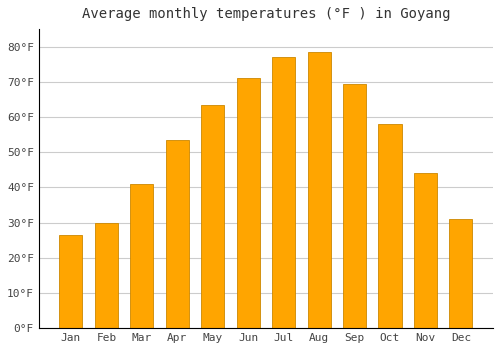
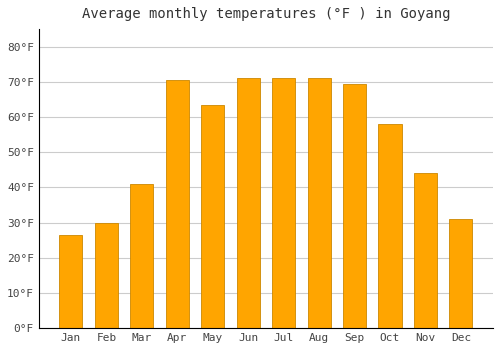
Apr: 53.5°F -> 70.5°F
Jul: 77.0°F -> 71.0°F
Aug: 78.5°F -> 71.0°F
